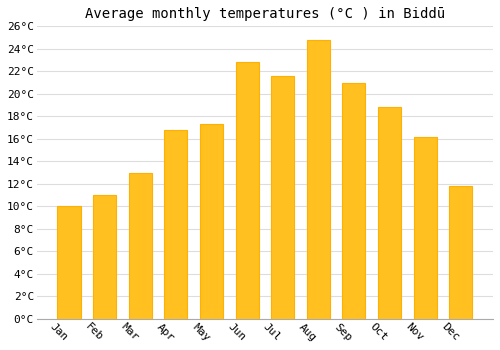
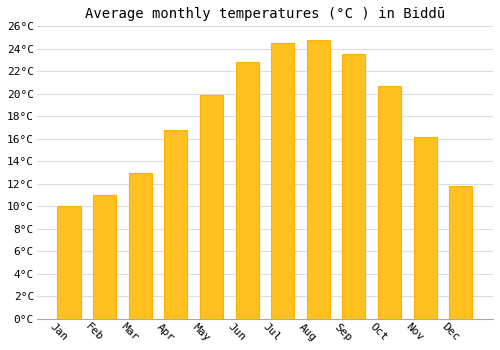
May: 17.3°C -> 19.9°C
Jul: 21.6°C -> 24.5°C
Sep: 21.0°C -> 23.5°C
Oct: 18.8°C -> 20.7°C
